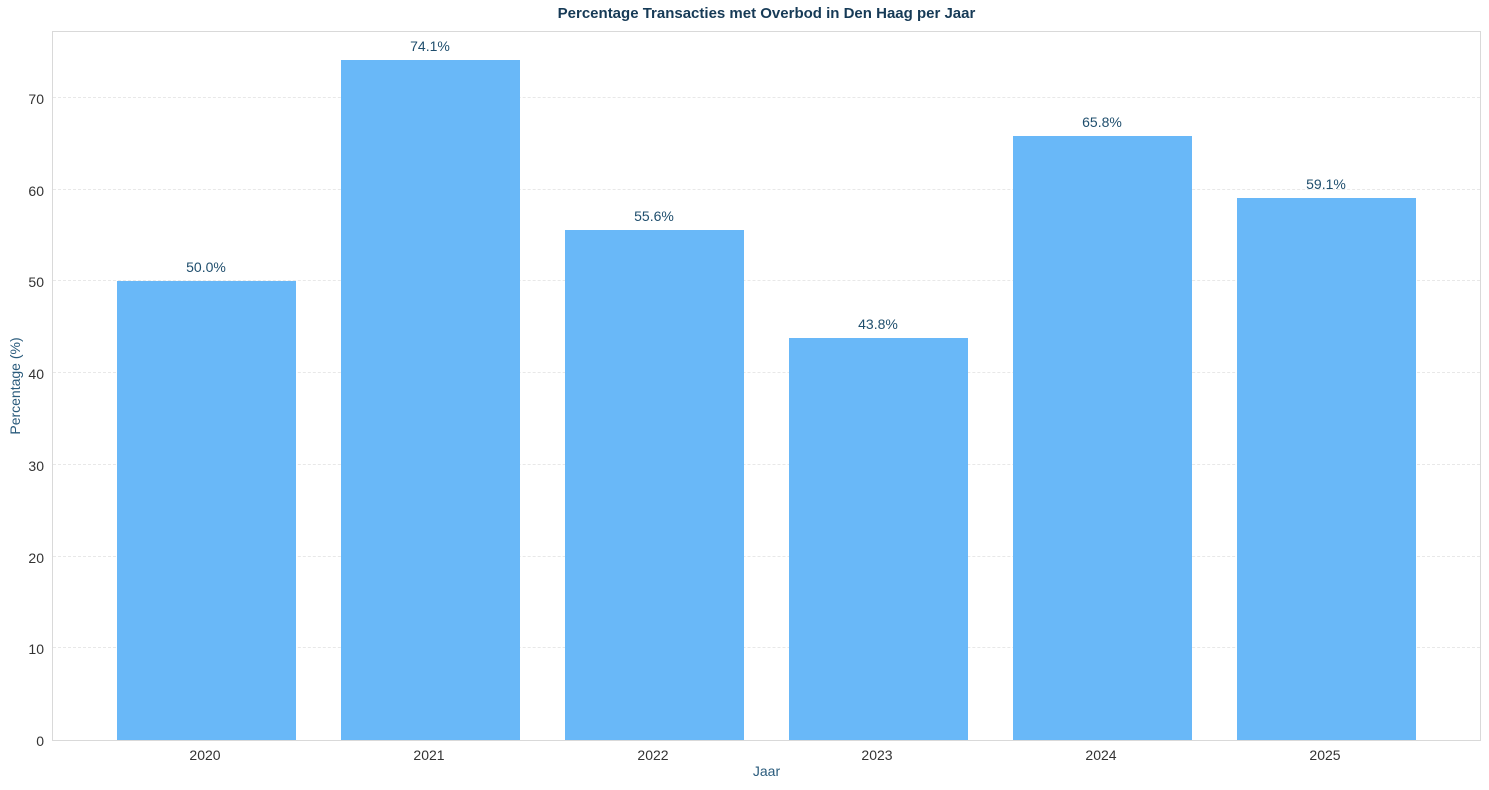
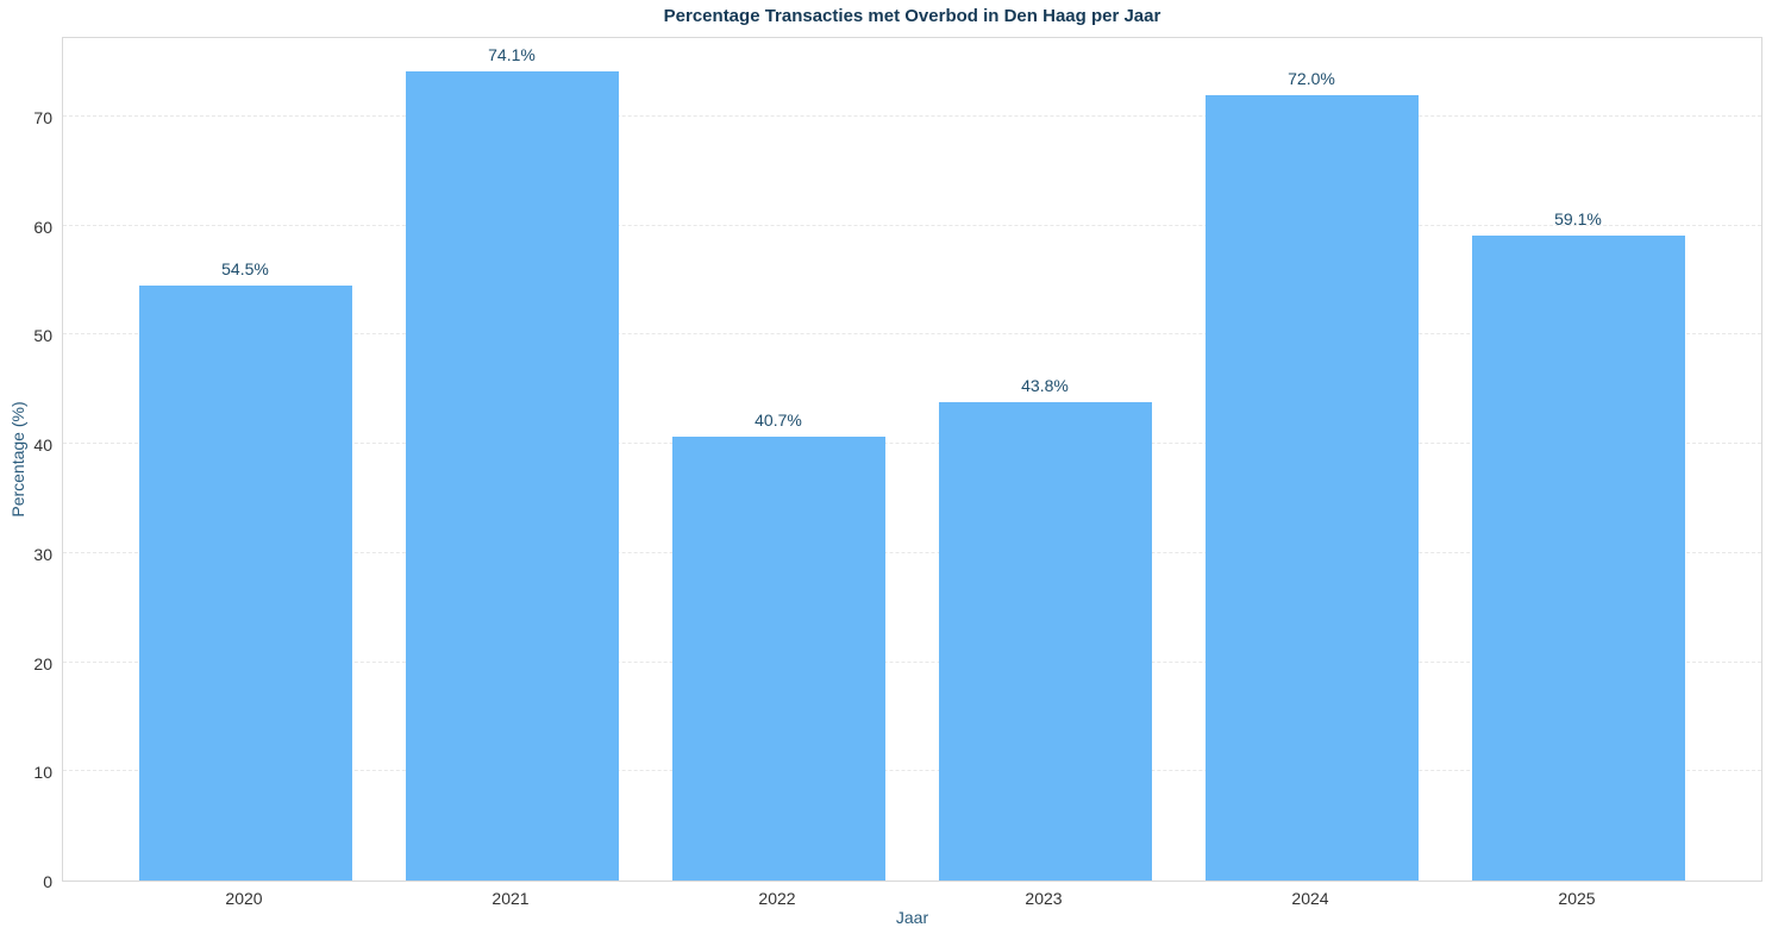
2020: 50.0% -> 54.5%
2022: 55.6% -> 40.7%
2024: 65.8% -> 72.0%
